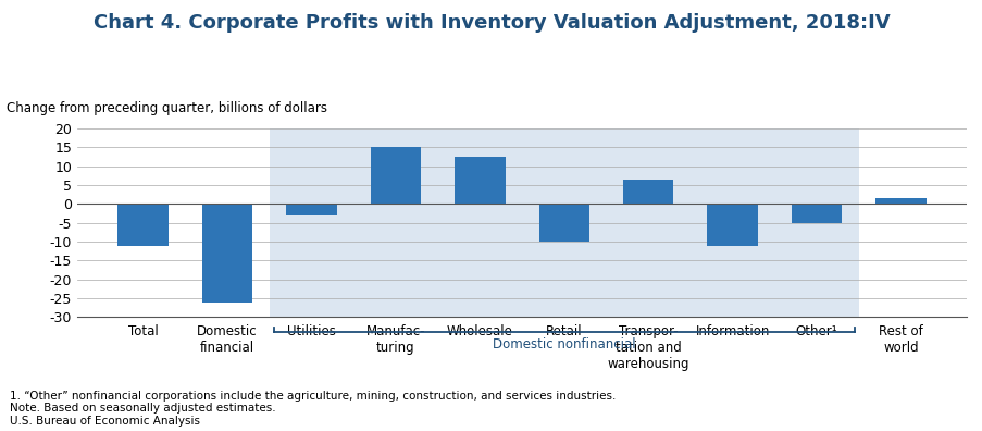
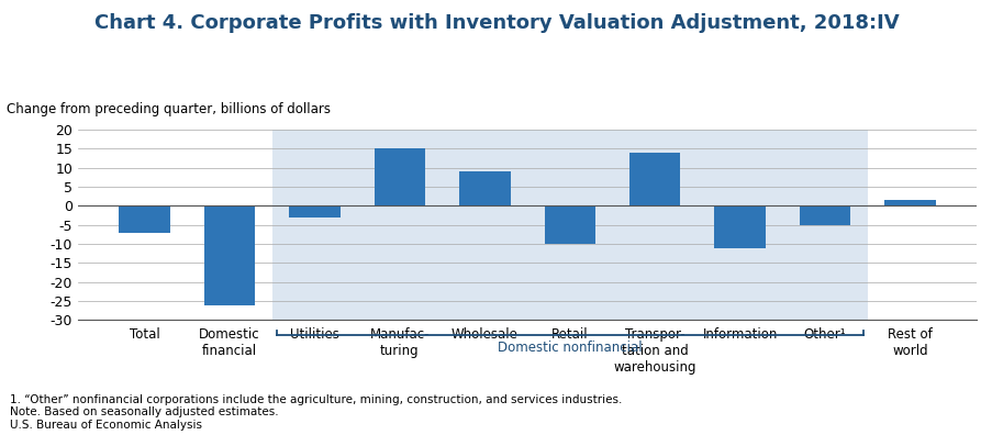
Total: -11.0 -> -7.0
Wholesale: 12.5 -> 9.0
Transpor- tation and warehousing: 6.5 -> 14.0
